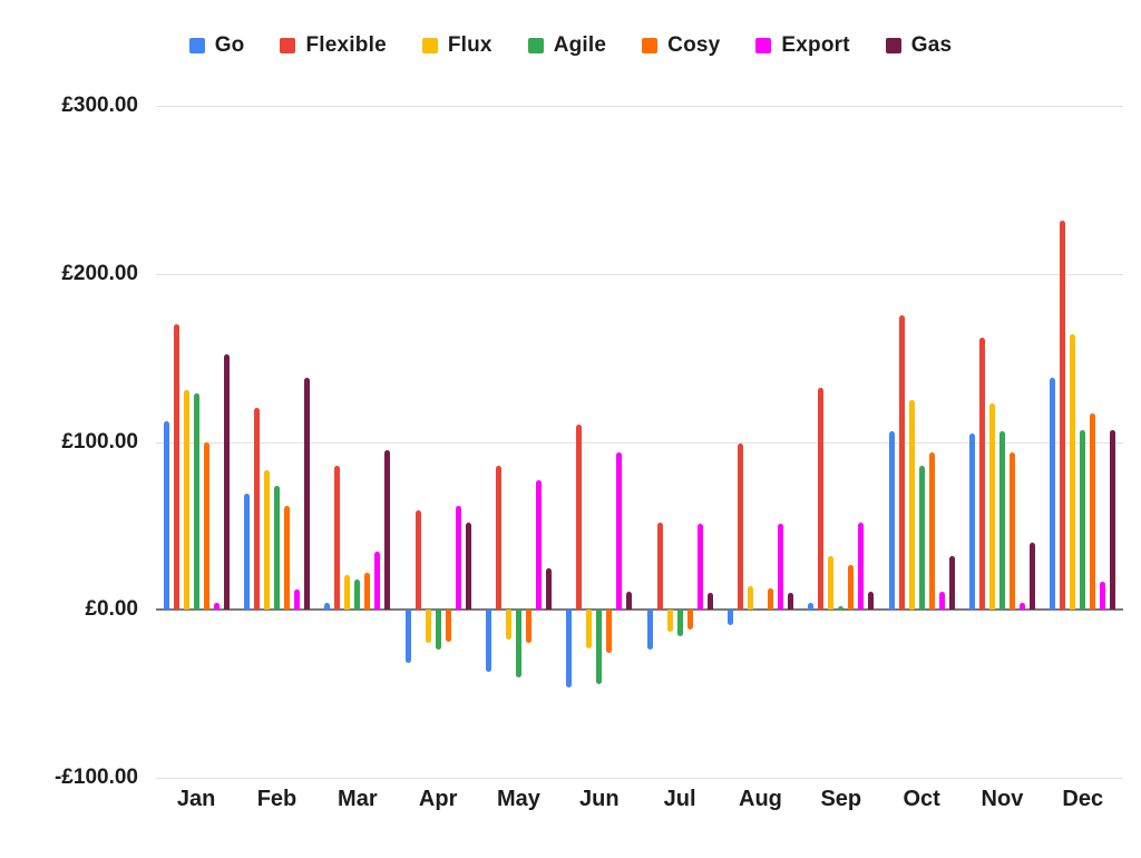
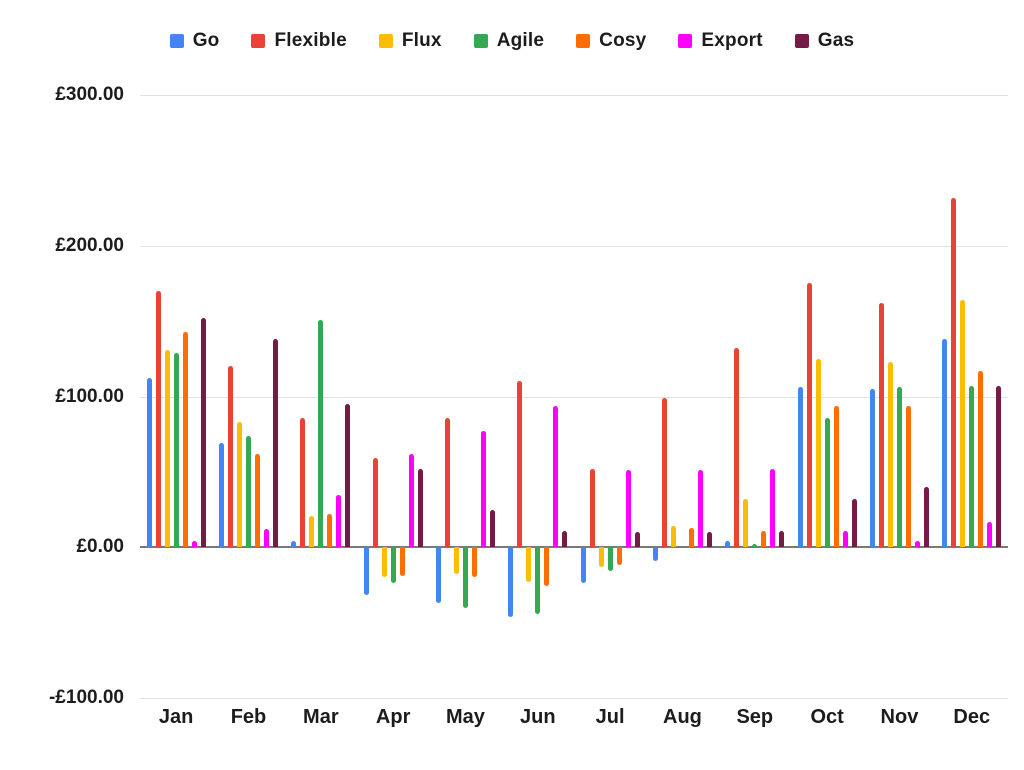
Cosy/Jan: £100 -> £143
Agile/Mar: £18 -> £151
Cosy/Sep: £27 -> £11
